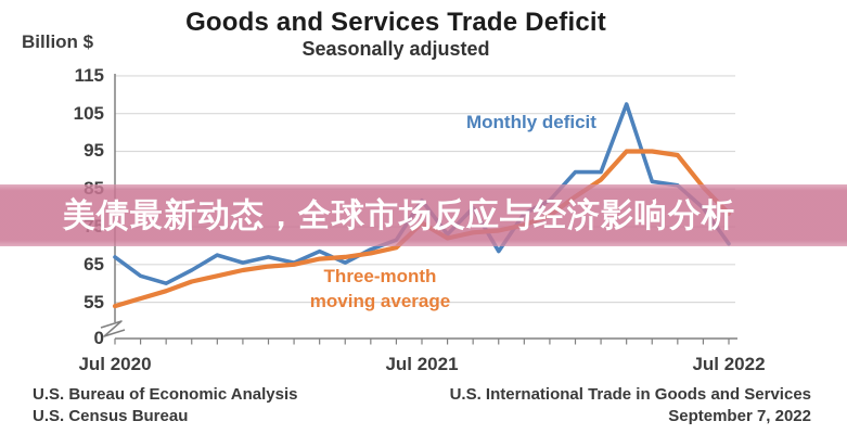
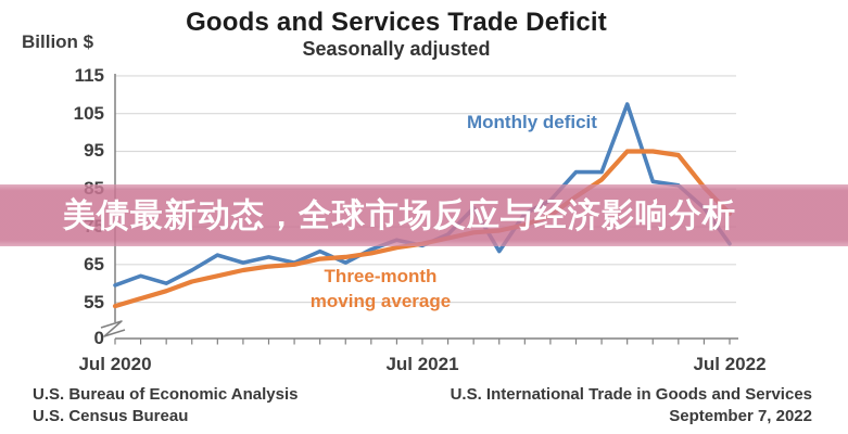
Monthly deficit/Jul 2020: 67 -> 60
Monthly deficit/Jul 2021: 82 -> 70
Three-month moving average/Jul 2021: 76 -> 70
